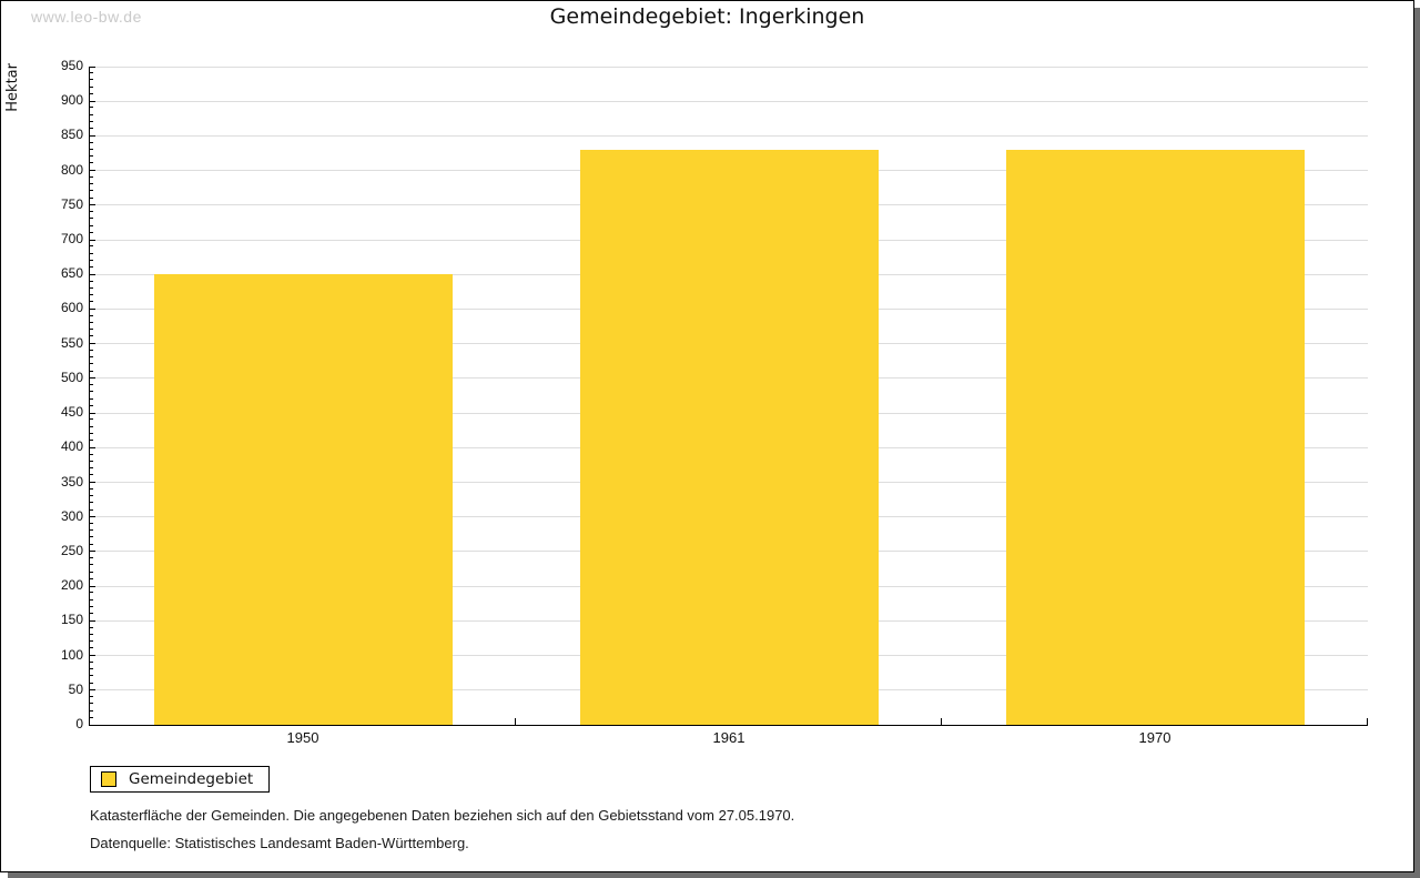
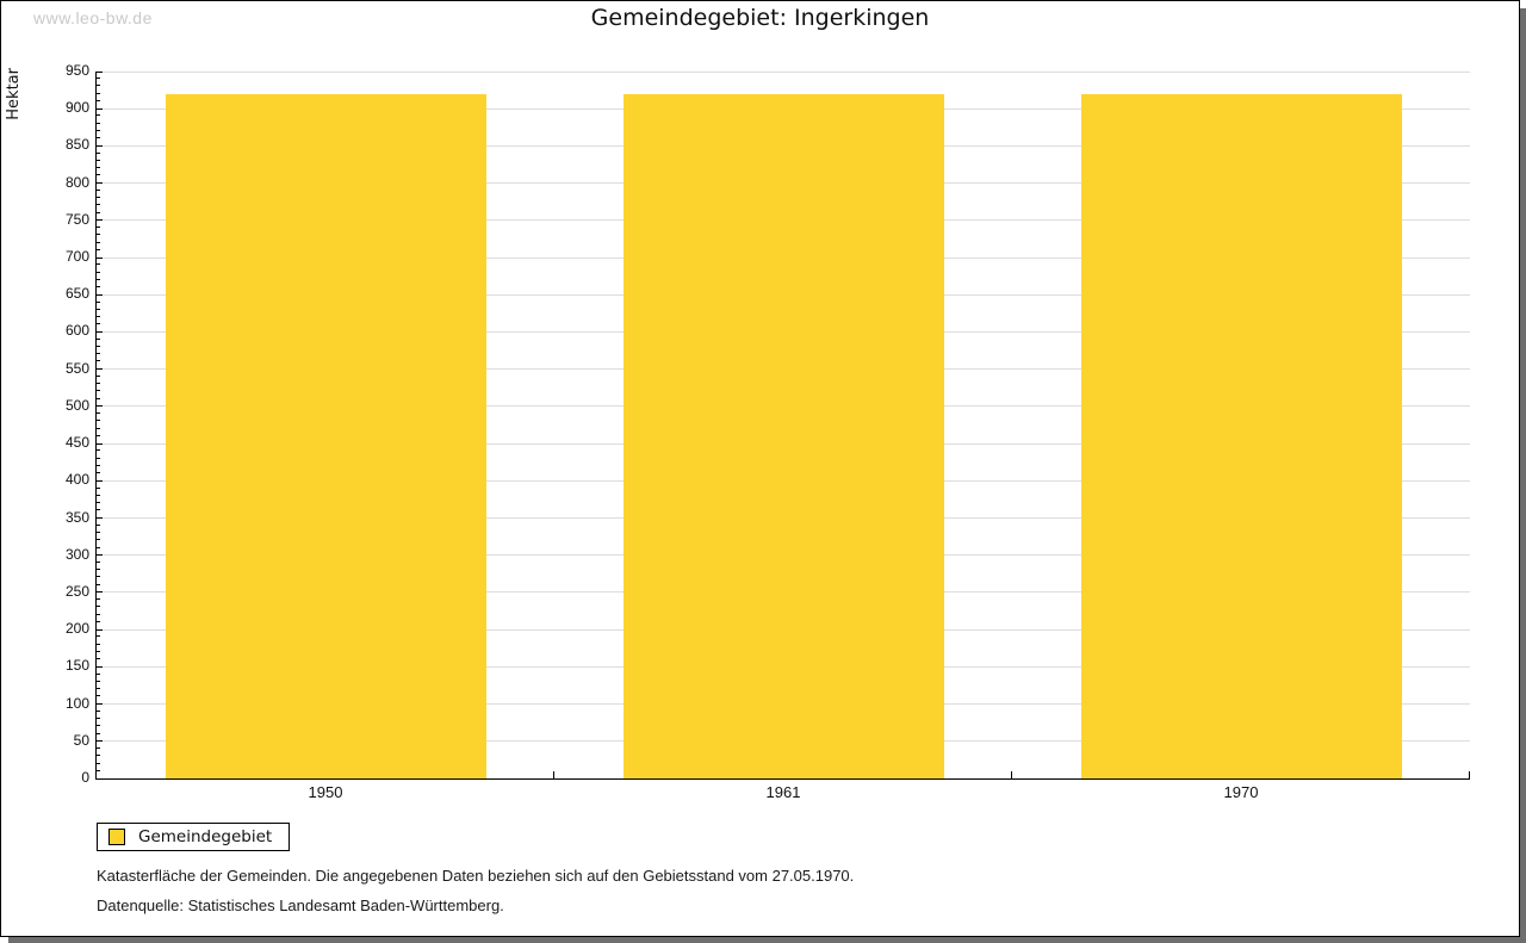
1950: 650 -> 920
1961: 830 -> 920
1970: 830 -> 920
